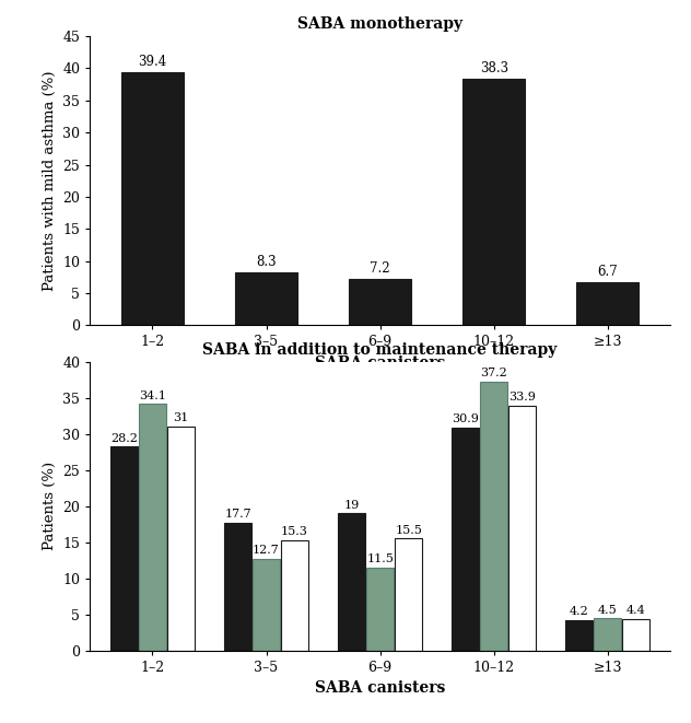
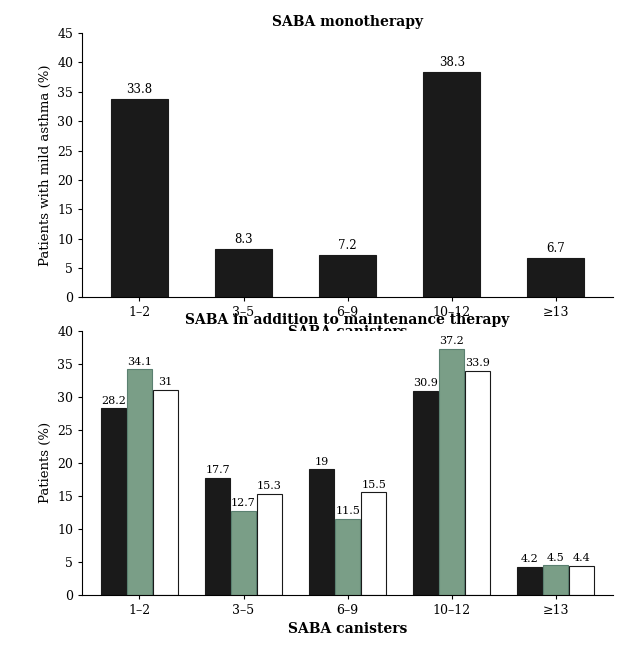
SABA monotherapy/1–2: 39.4 -> 33.8
